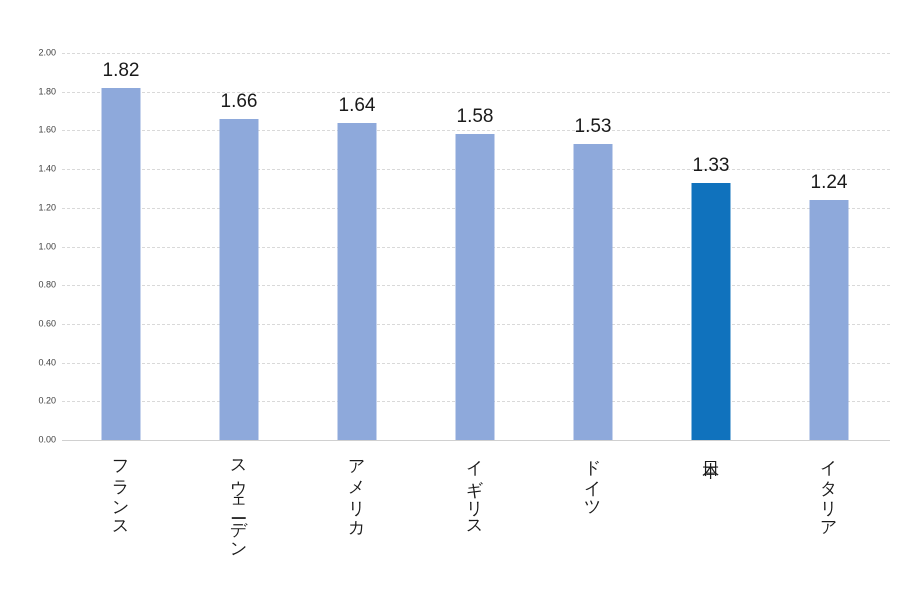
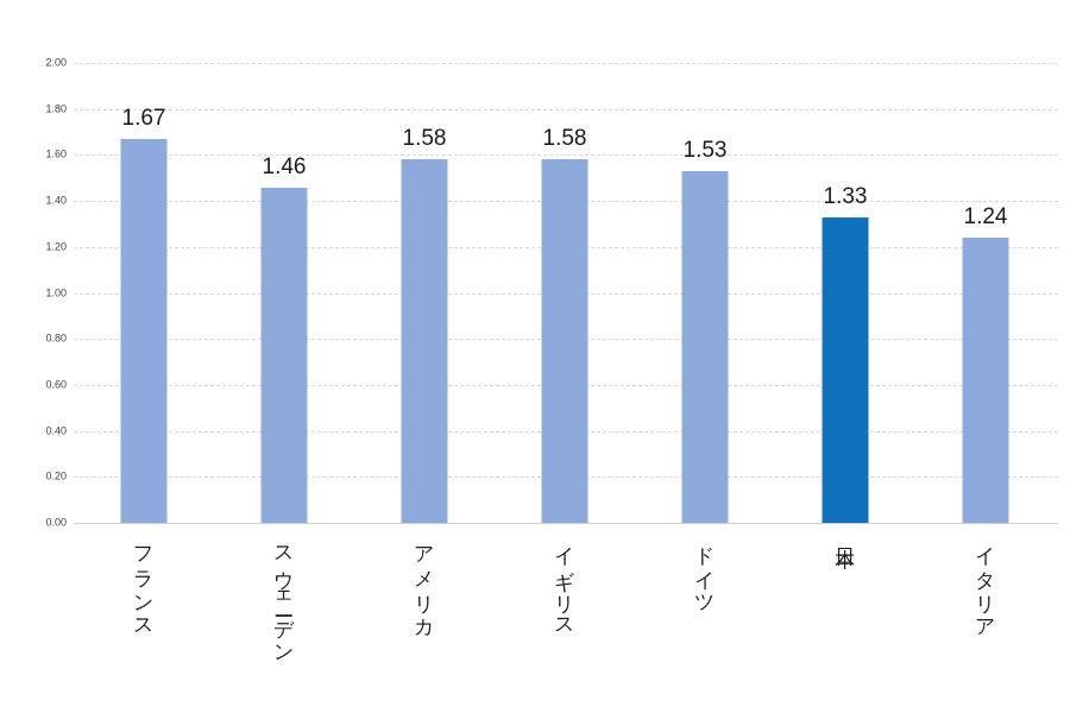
フランス: 1.82 -> 1.67
スウェーデン: 1.66 -> 1.46
アメリカ: 1.64 -> 1.58
